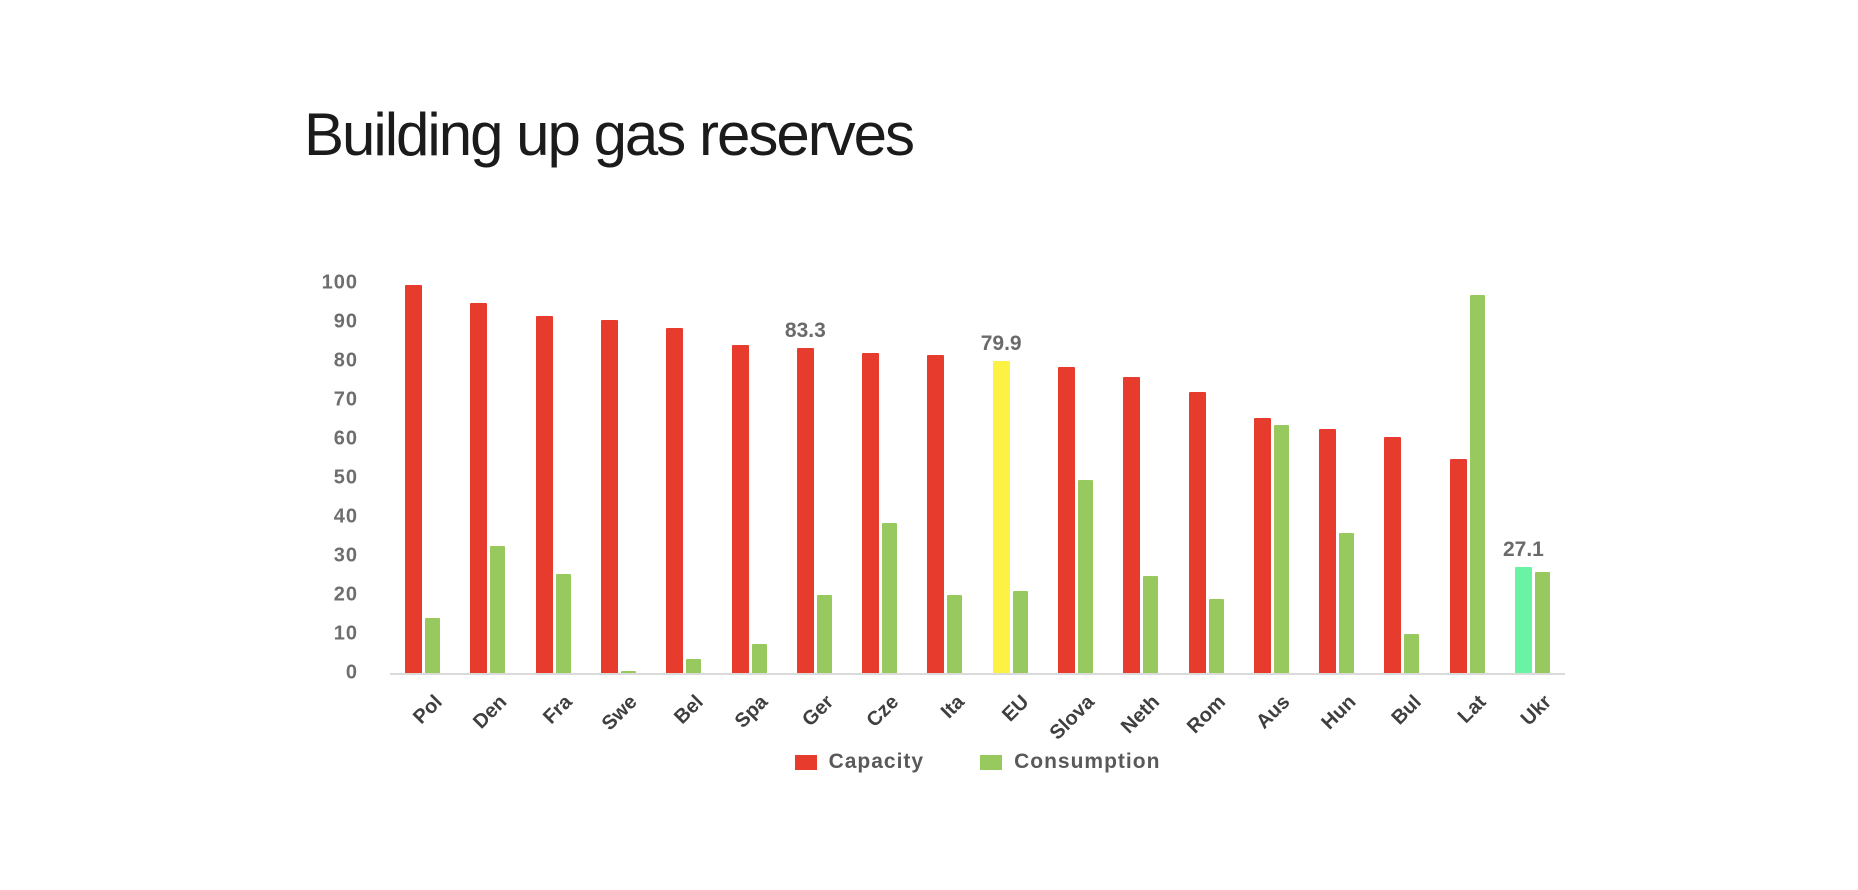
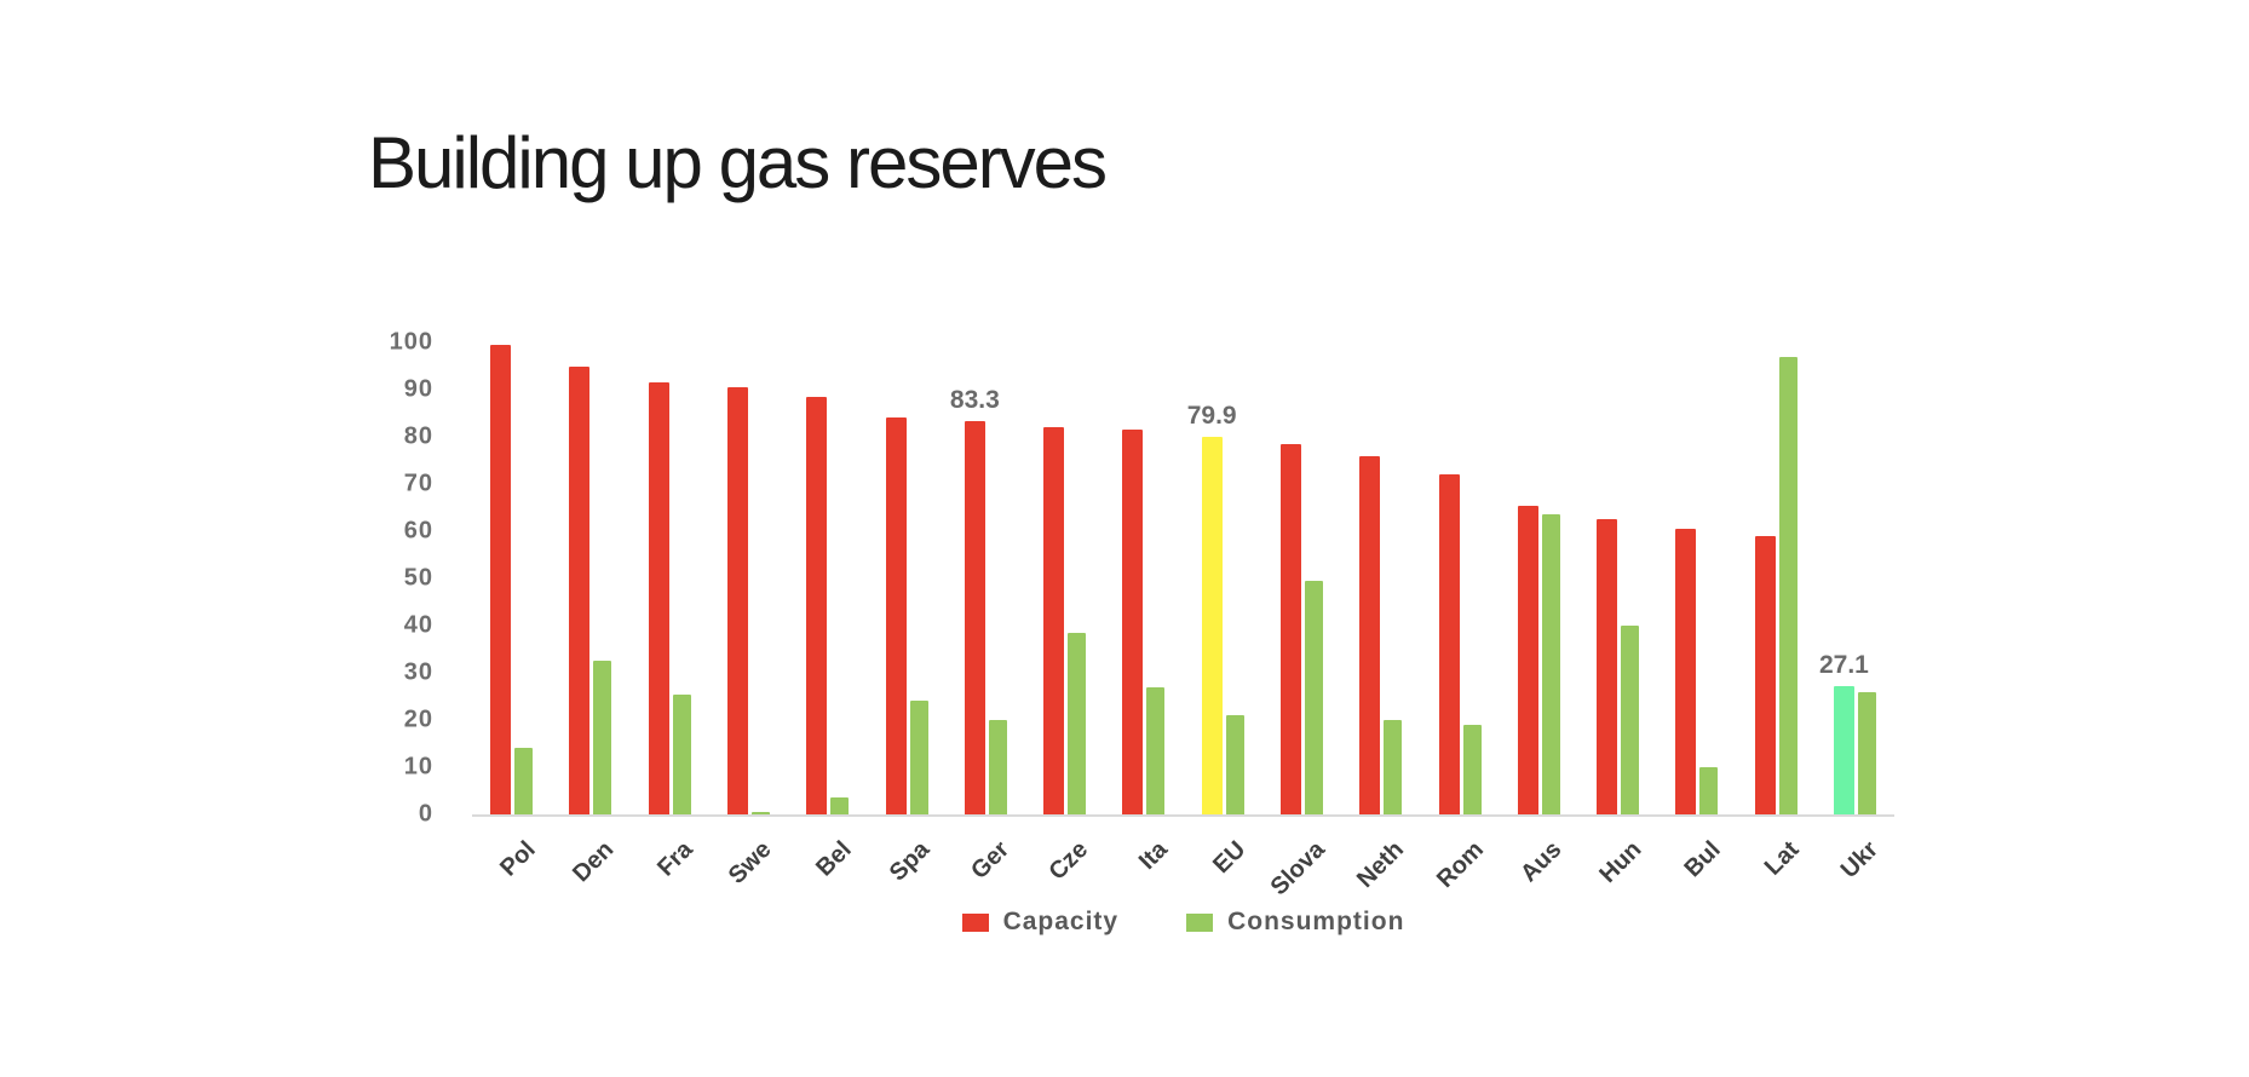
Consumption/Spa: 8 -> 24
Consumption/Ita: 20 -> 27
Consumption/Neth: 25 -> 20
Consumption/Hun: 36 -> 40
Capacity/Lat: 55 -> 59
